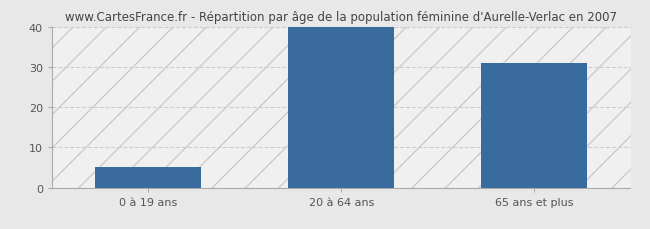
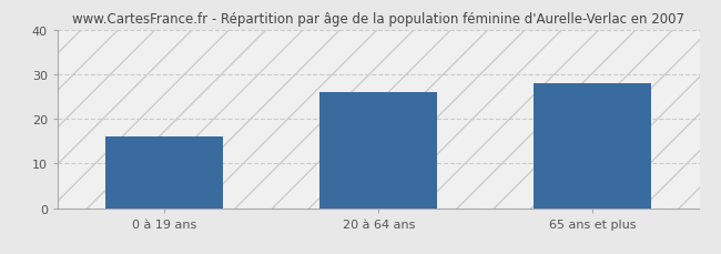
0 à 19 ans: 5 -> 16
20 à 64 ans: 40 -> 26
65 ans et plus: 31 -> 28
